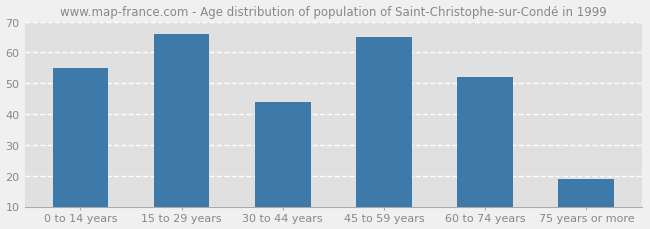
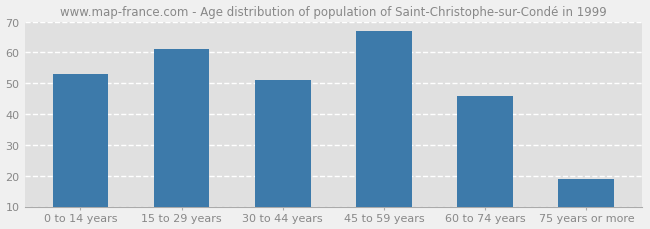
0 to 14 years: 55 -> 53
15 to 29 years: 66 -> 61
30 to 44 years: 44 -> 51
45 to 59 years: 65 -> 67
60 to 74 years: 52 -> 46
